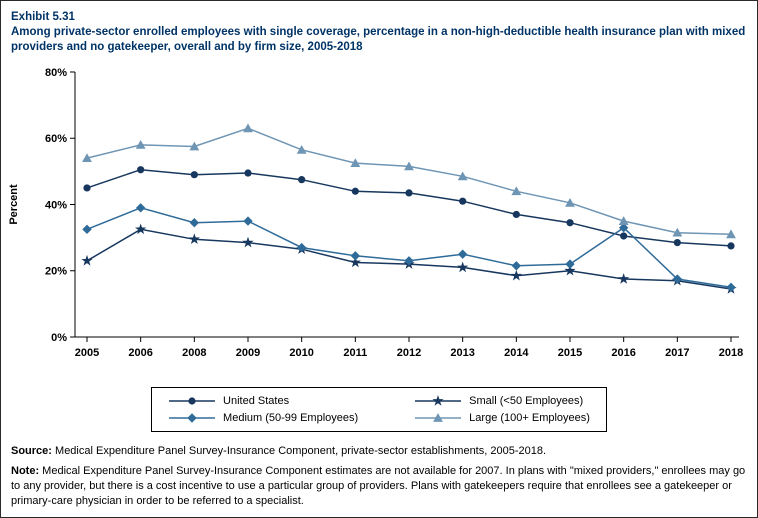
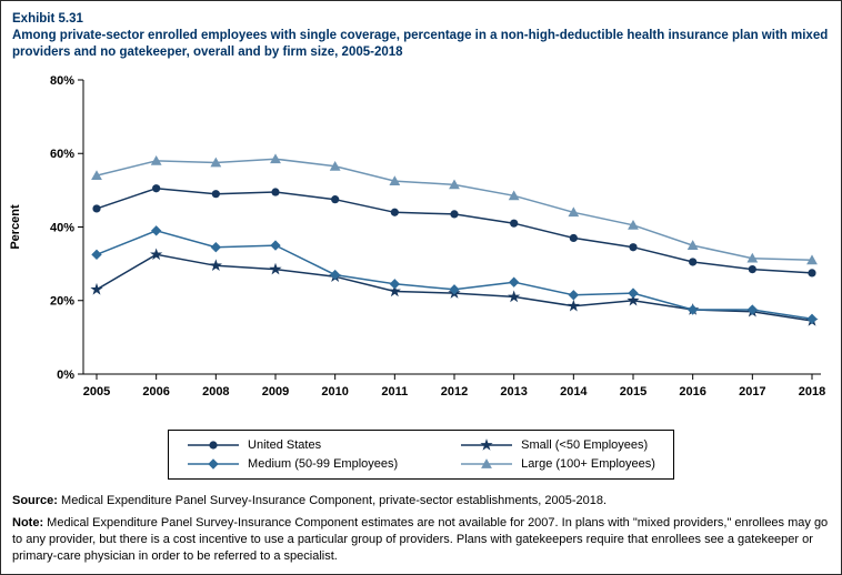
Large (100+ Employees)/2009: 63% -> 58%
Medium (50-99 Employees)/2016: 33% -> 18%
